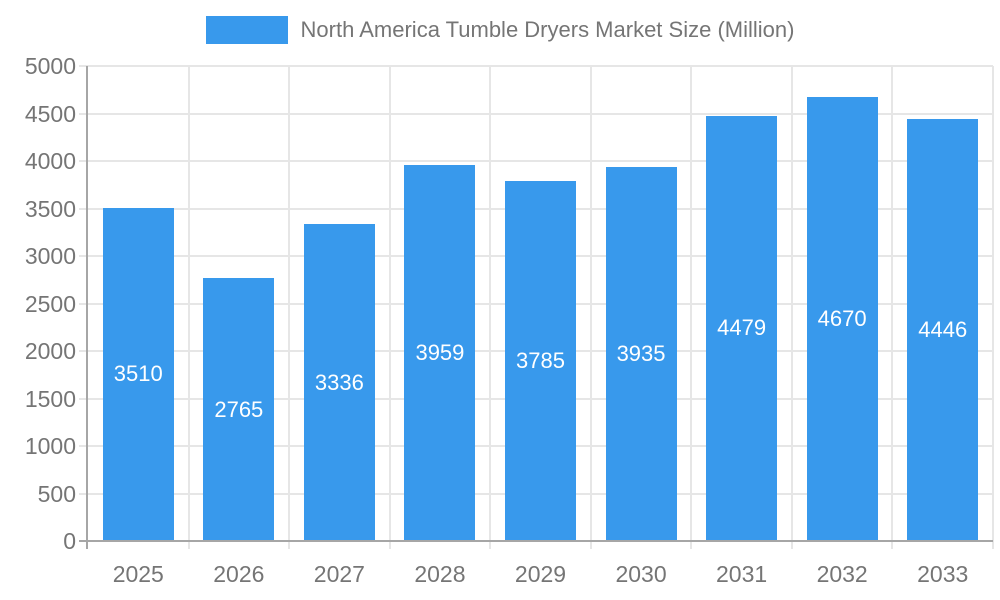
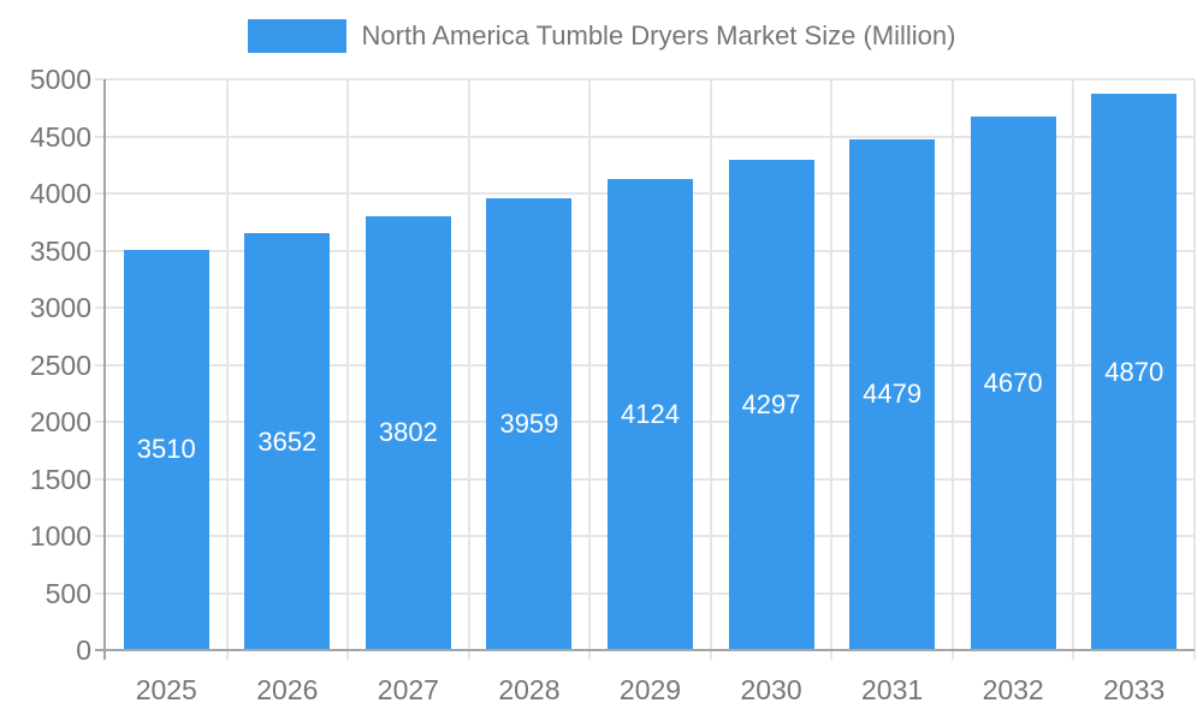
2026: 2765 -> 3652
2027: 3336 -> 3802
2029: 3785 -> 4124
2030: 3935 -> 4297
2033: 4446 -> 4870
